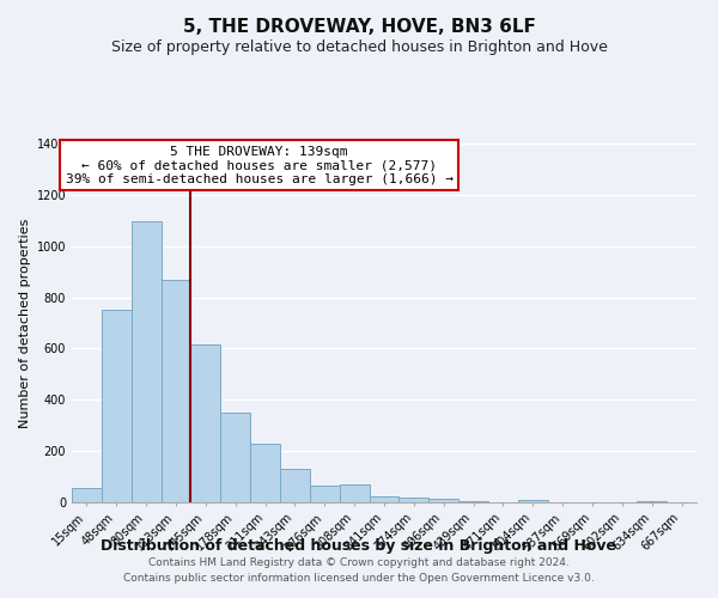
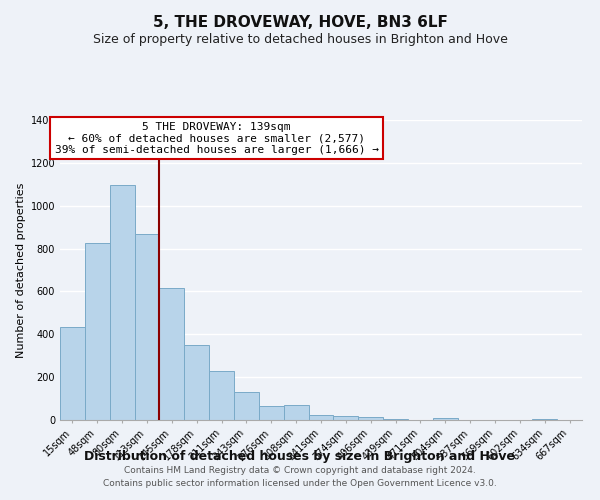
15sqm: 55 -> 435
48sqm: 750 -> 825
